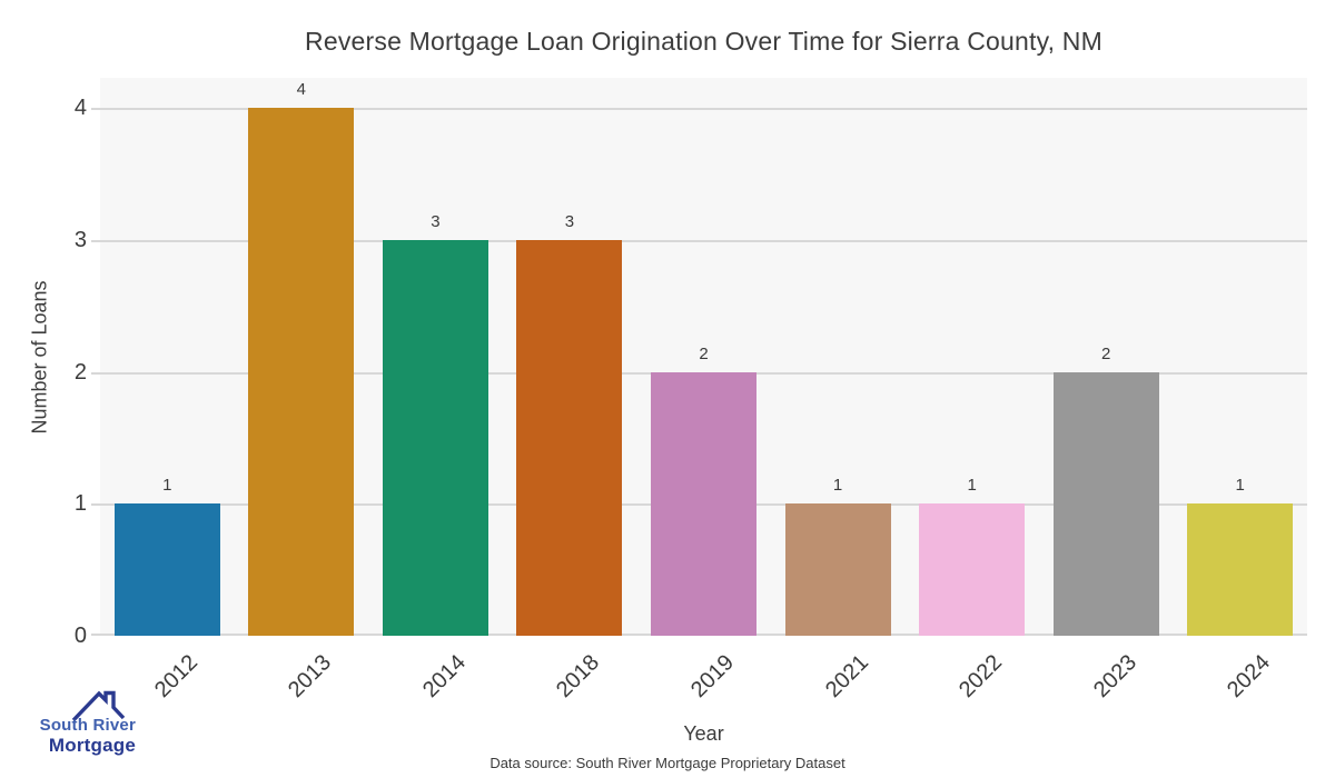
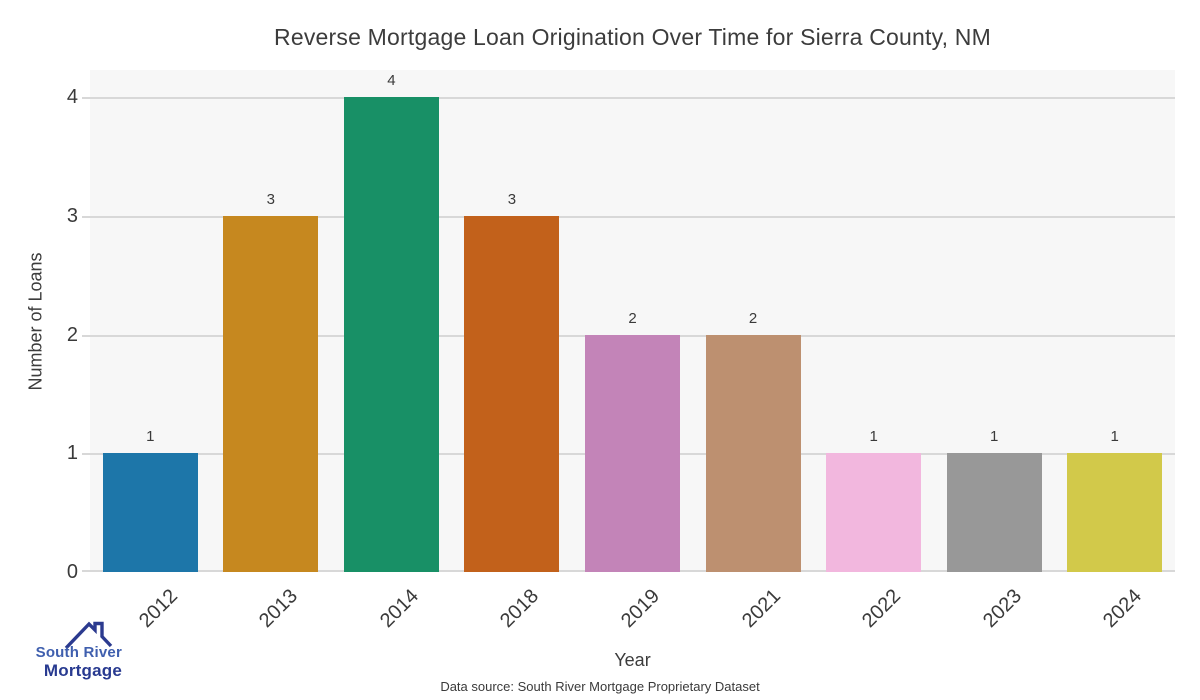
2013: 4 -> 3
2014: 3 -> 4
2021: 1 -> 2
2023: 2 -> 1
